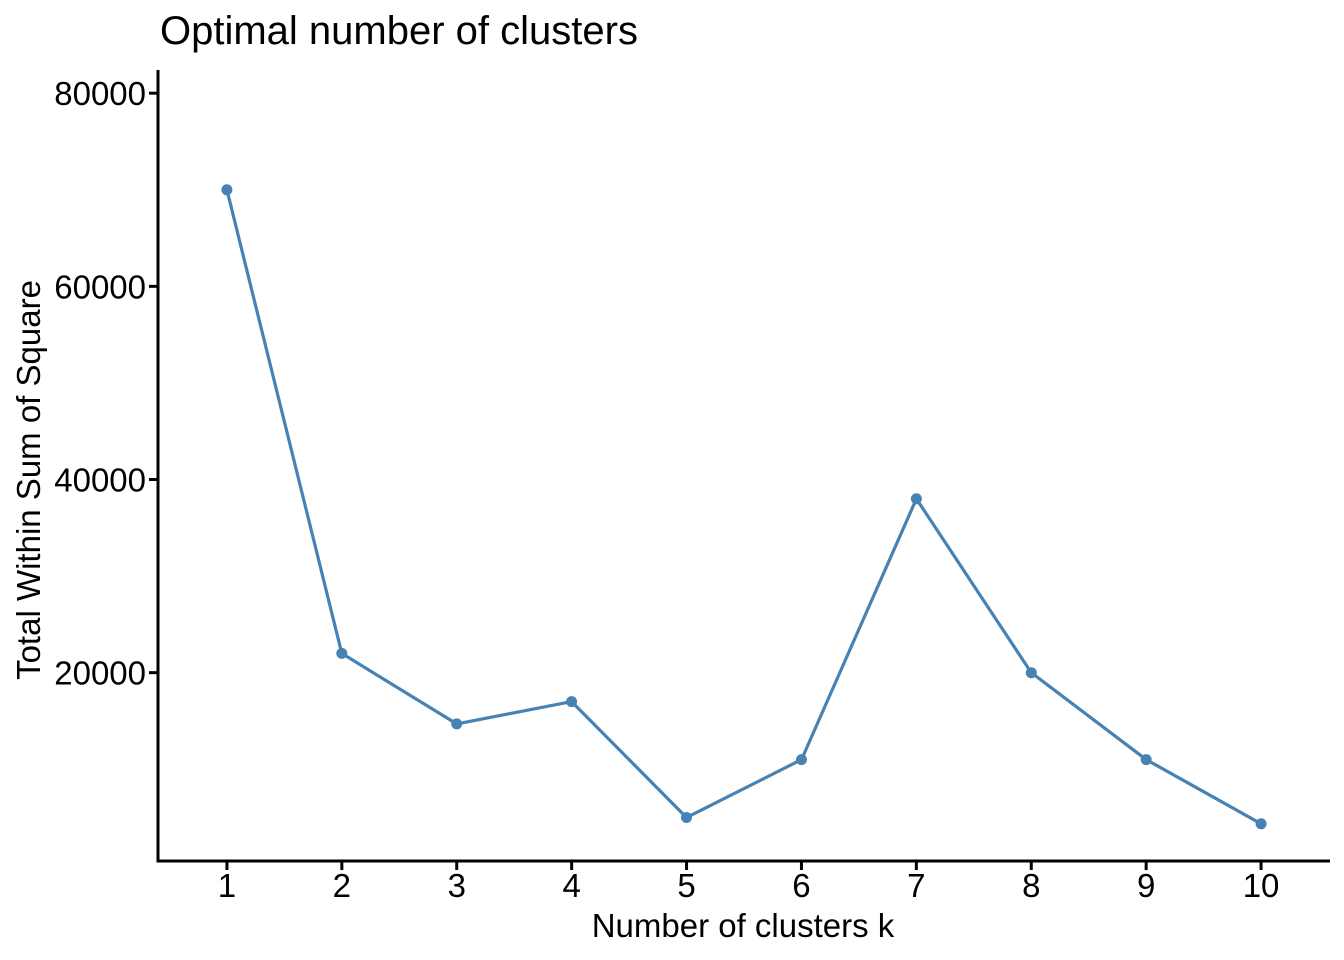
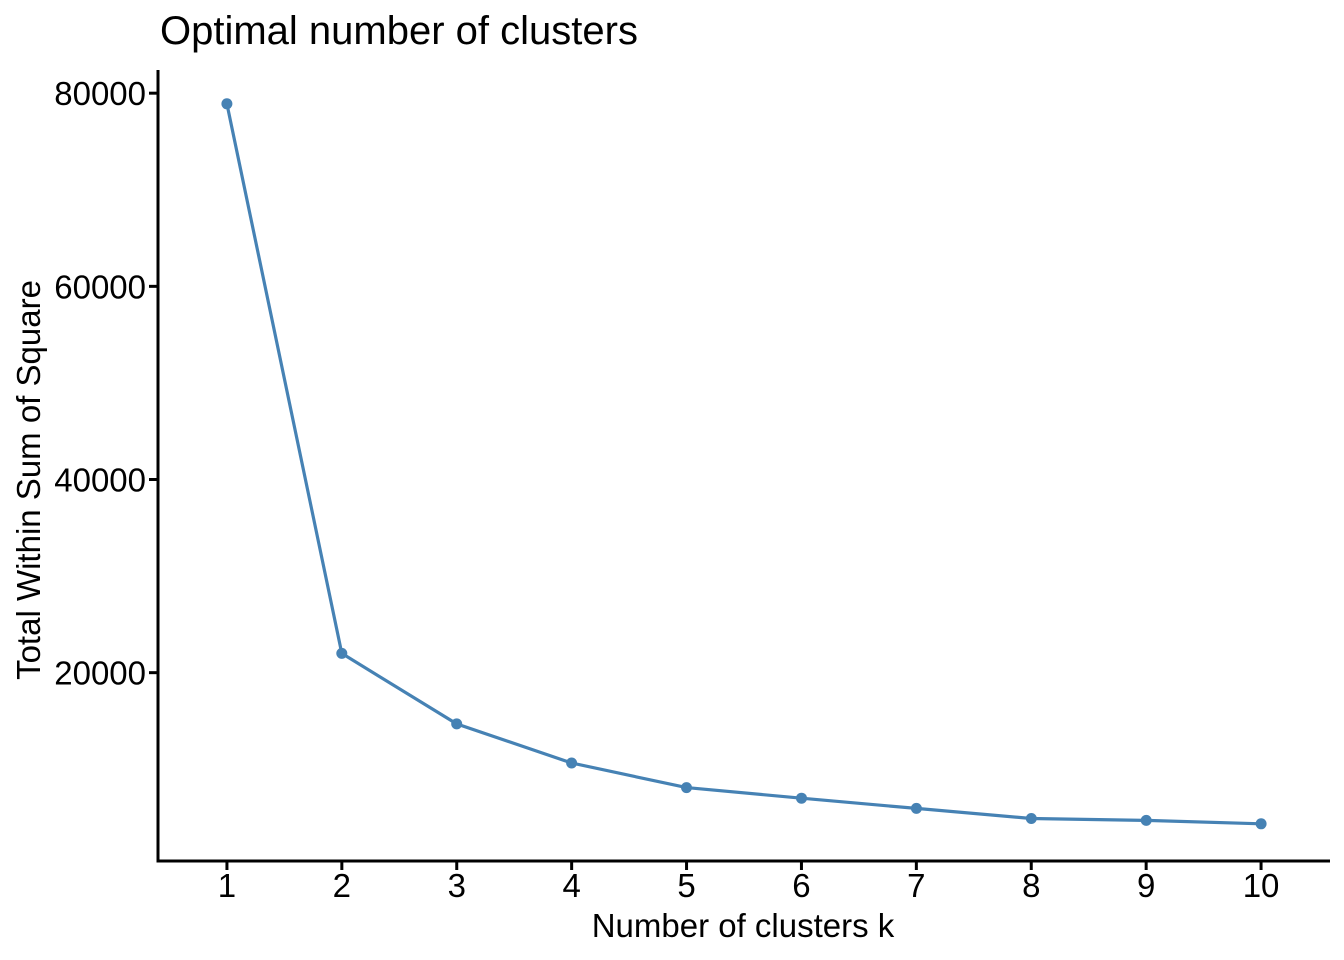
1: 70000 -> 79000
4: 17000 -> 11000
5: 5000 -> 8000
6: 11000 -> 7000
7: 38000 -> 6000
8: 20000 -> 5000
9: 11000 -> 5000
